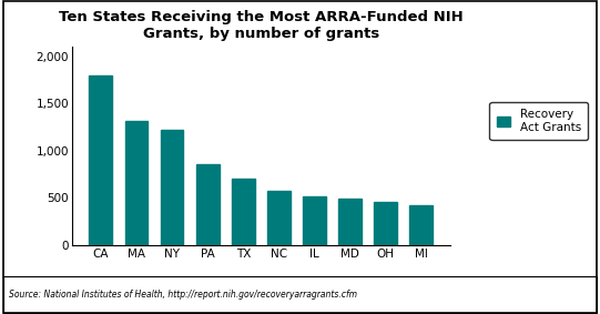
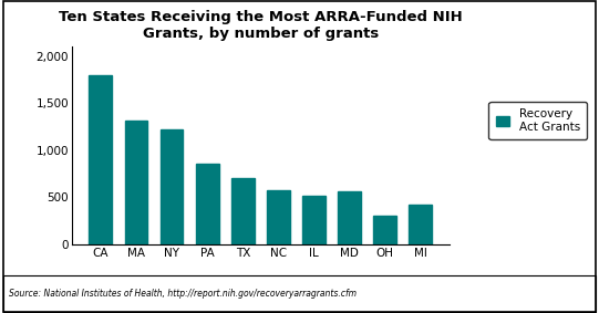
MD: 500 -> 560
OH: 460 -> 300
